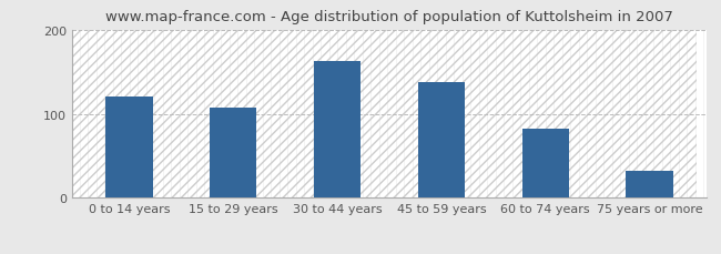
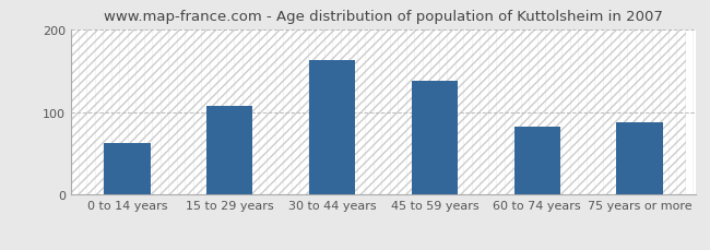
0 to 14 years: 120 -> 62
75 years or more: 32 -> 88
